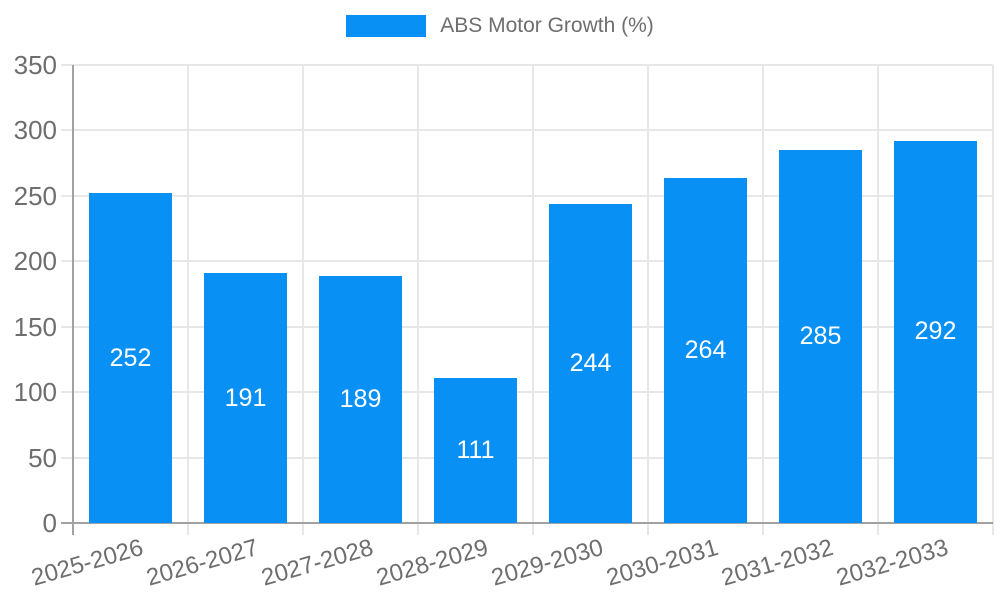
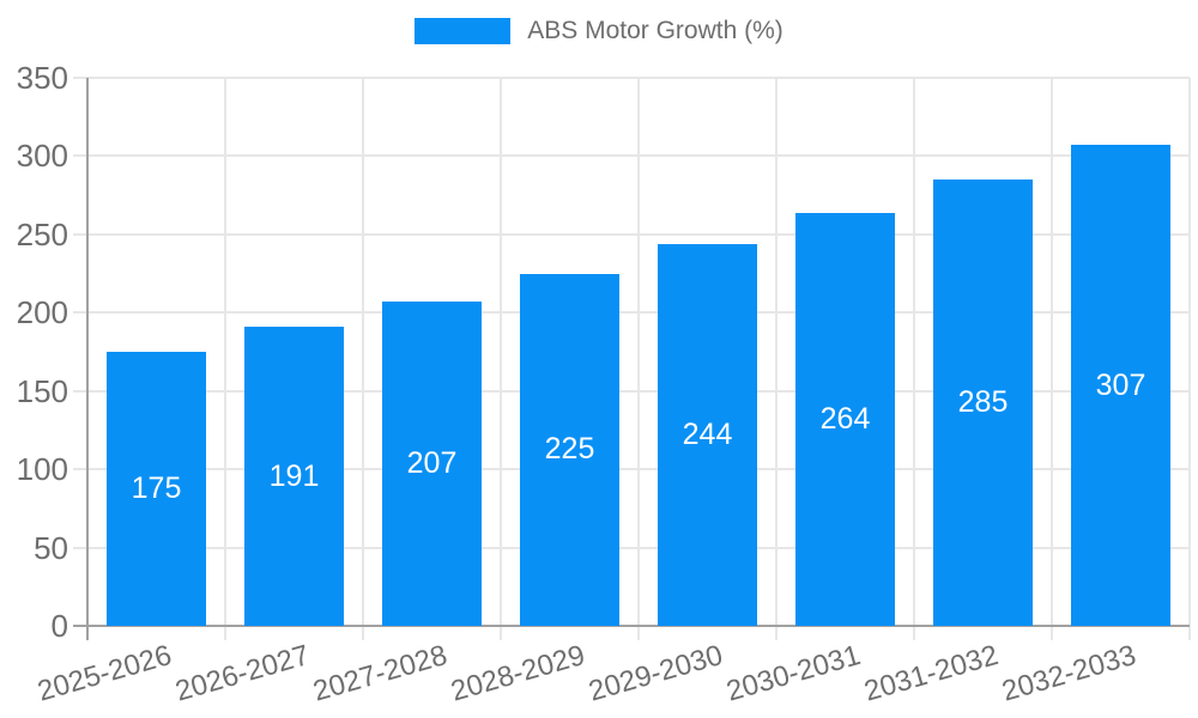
2025-2026: 252 -> 175
2027-2028: 189 -> 207
2028-2029: 111 -> 225
2032-2033: 292 -> 307
